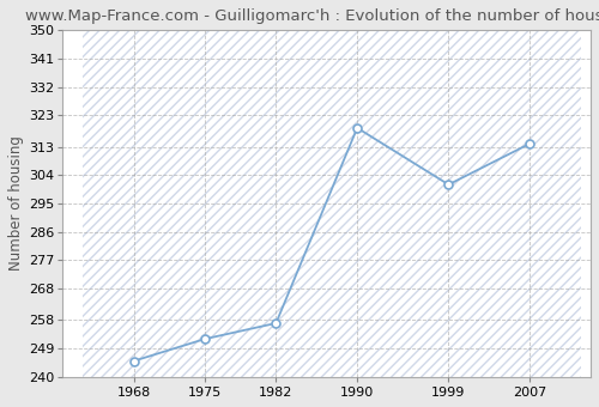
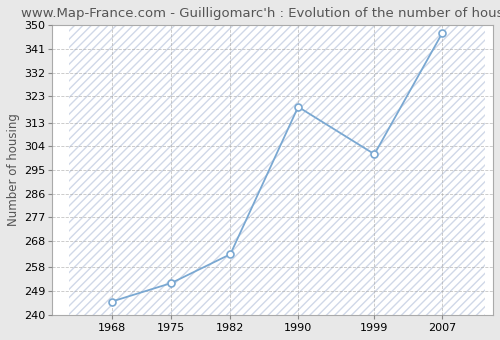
1982: 257 -> 263
2007: 314 -> 347
